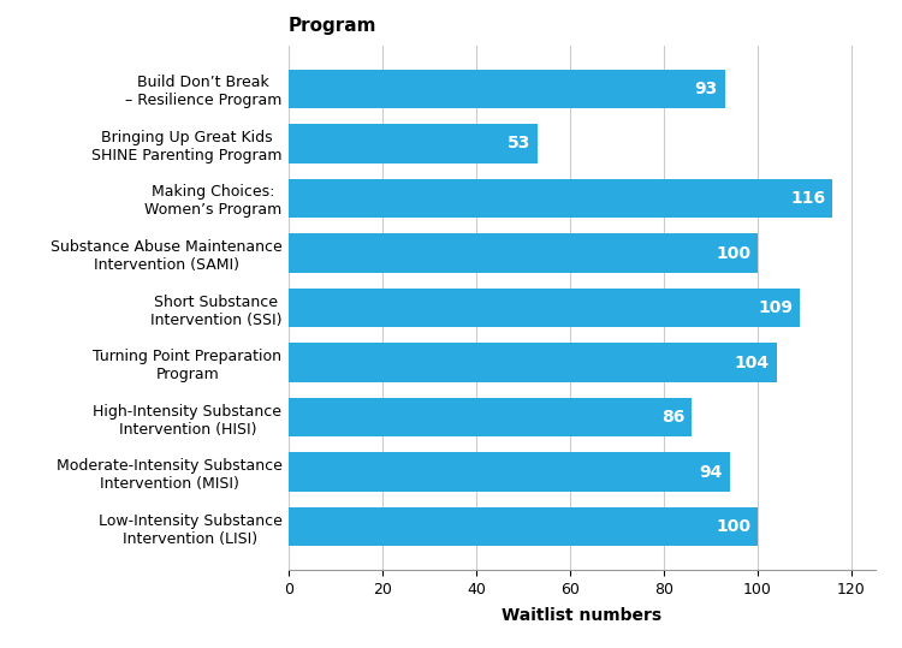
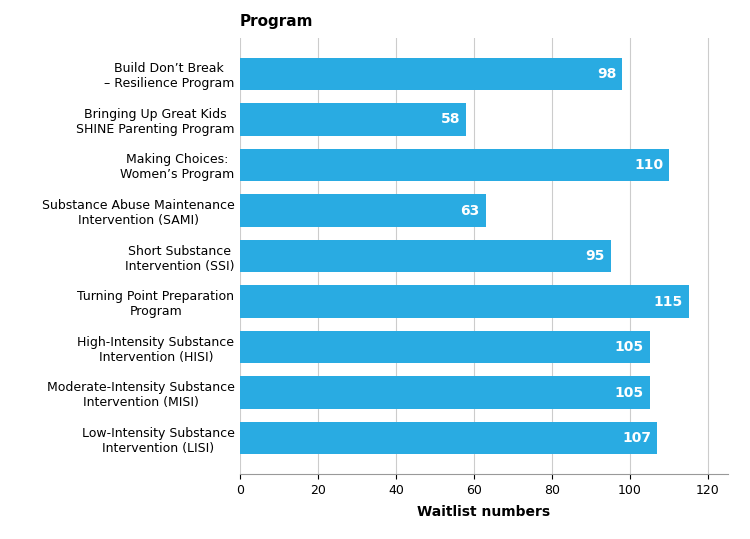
Build Don’t Break – Resilience Program: 93 -> 98
Bringing Up Great Kids SHINE Parenting Program: 53 -> 58
Making Choices: Women’s Program: 116 -> 110
Substance Abuse Maintenance Intervention (SAMI): 100 -> 63
Short Substance Intervention (SSI): 109 -> 95
Turning Point Preparation Program: 104 -> 115
High-Intensity Substance Intervention (HISI): 86 -> 105
Moderate-Intensity Substance Intervention (MISI): 94 -> 105
Low-Intensity Substance Intervention (LISI): 100 -> 107
